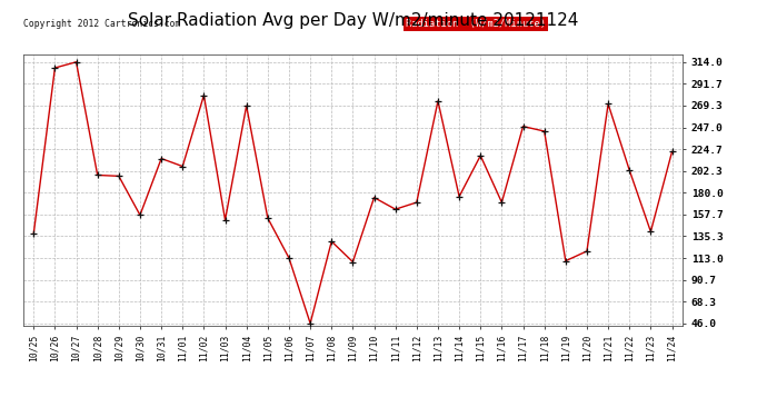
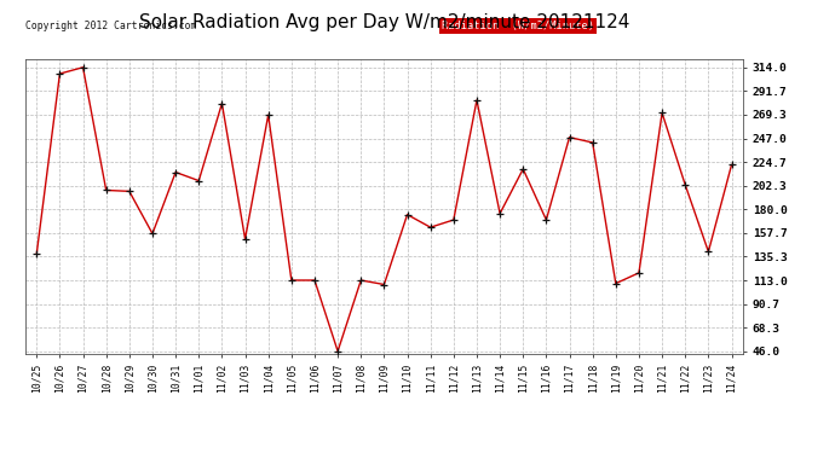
11/05: 154 -> 113
11/08: 130 -> 113
11/13: 274 -> 283
